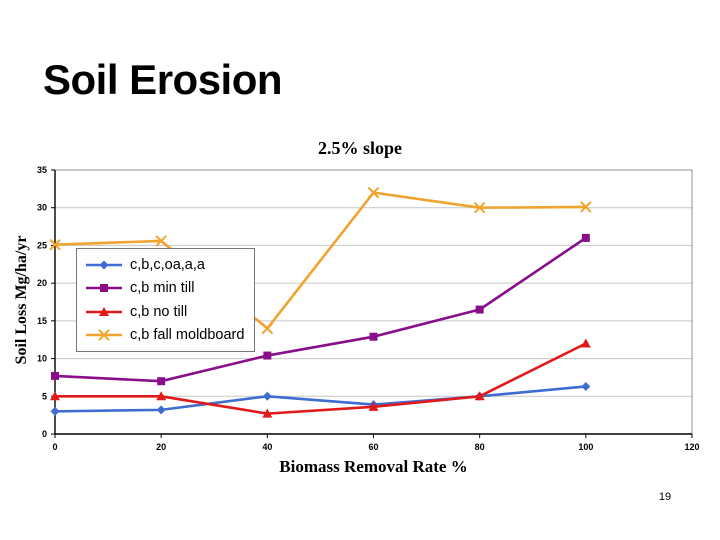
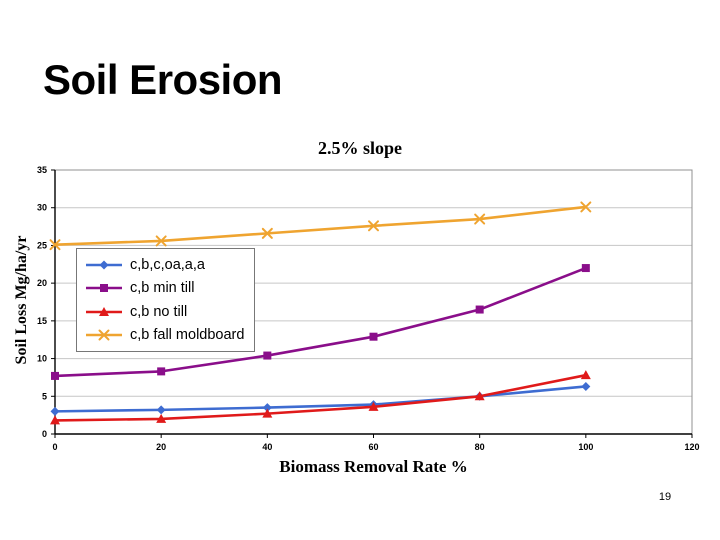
c,b no till/0: 5 -> 2
c,b min till/20: 7 -> 8
c,b no till/20: 5 -> 2
c,b,c,oa,a,a/40: 5 -> 4
c,b fall moldboard/40: 14 -> 27
c,b fall moldboard/60: 32 -> 28
c,b fall moldboard/80: 30 -> 28
c,b min till/100: 26 -> 22
c,b no till/100: 12 -> 8
